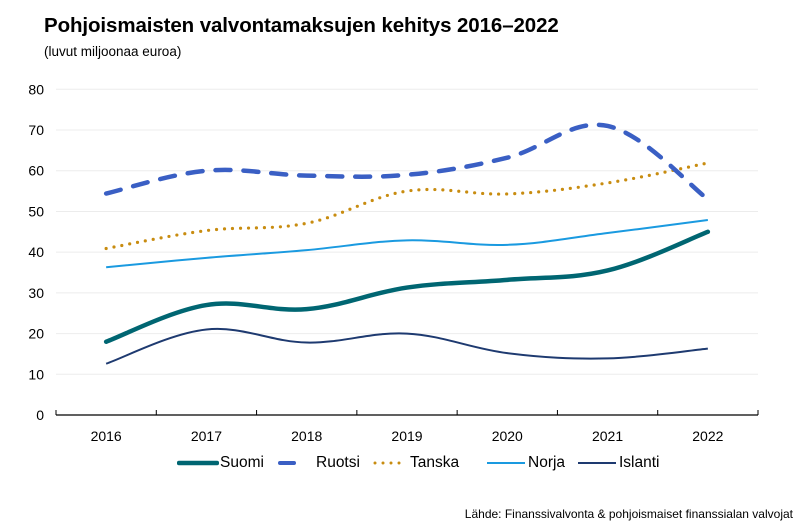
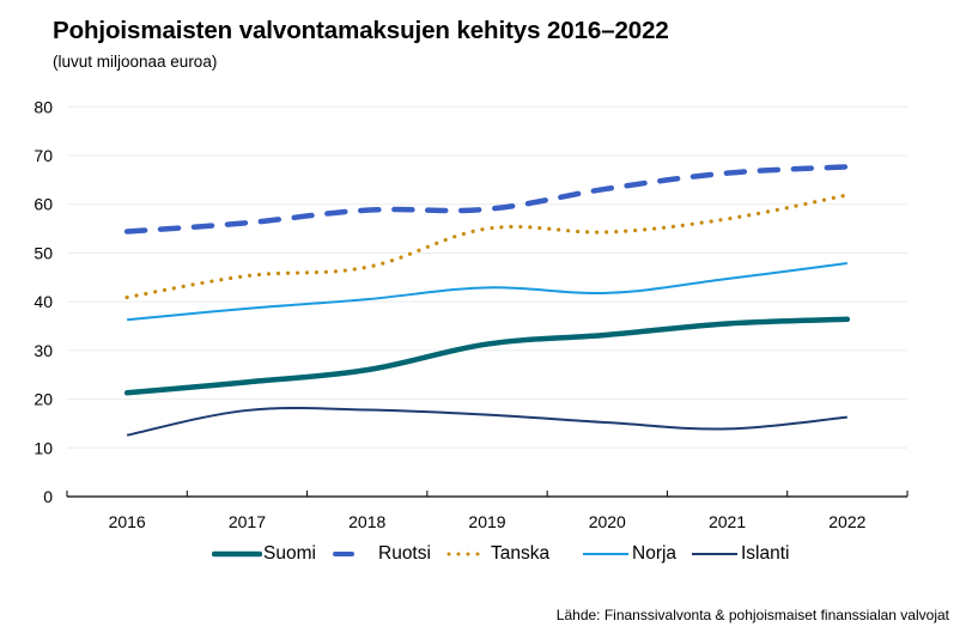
Suomi/2016: 18 -> 21
Suomi/2017: 27 -> 24
Ruotsi/2017: 60 -> 56
Islanti/2017: 21 -> 18
Islanti/2019: 20 -> 17
Ruotsi/2021: 71 -> 66
Suomi/2022: 45 -> 36
Ruotsi/2022: 53 -> 68
